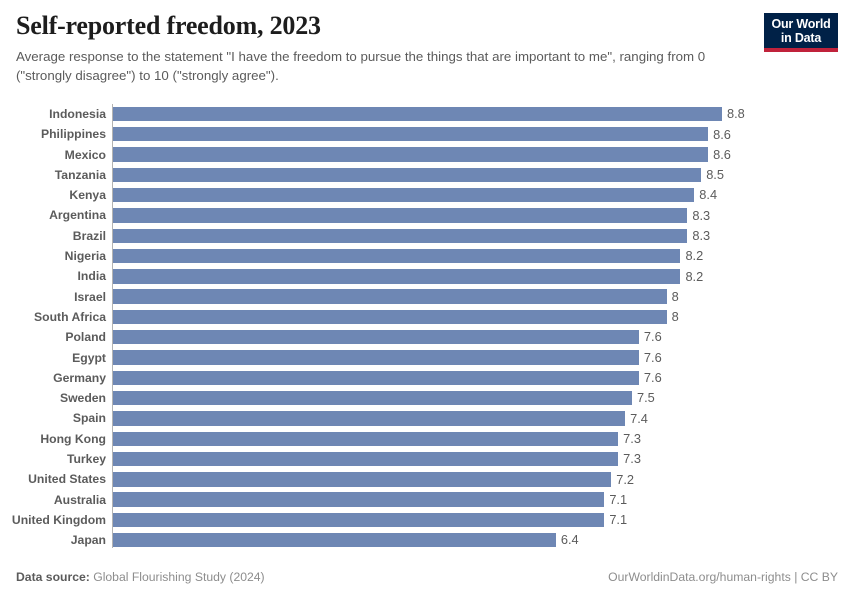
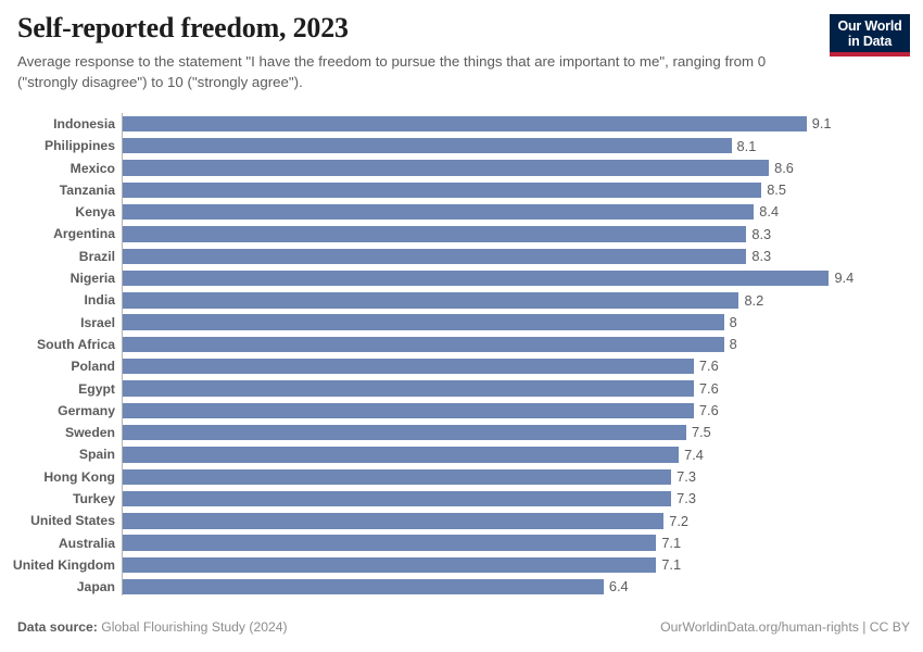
Indonesia: 8.8 -> 9.1
Philippines: 8.6 -> 8.1
Nigeria: 8.2 -> 9.4
